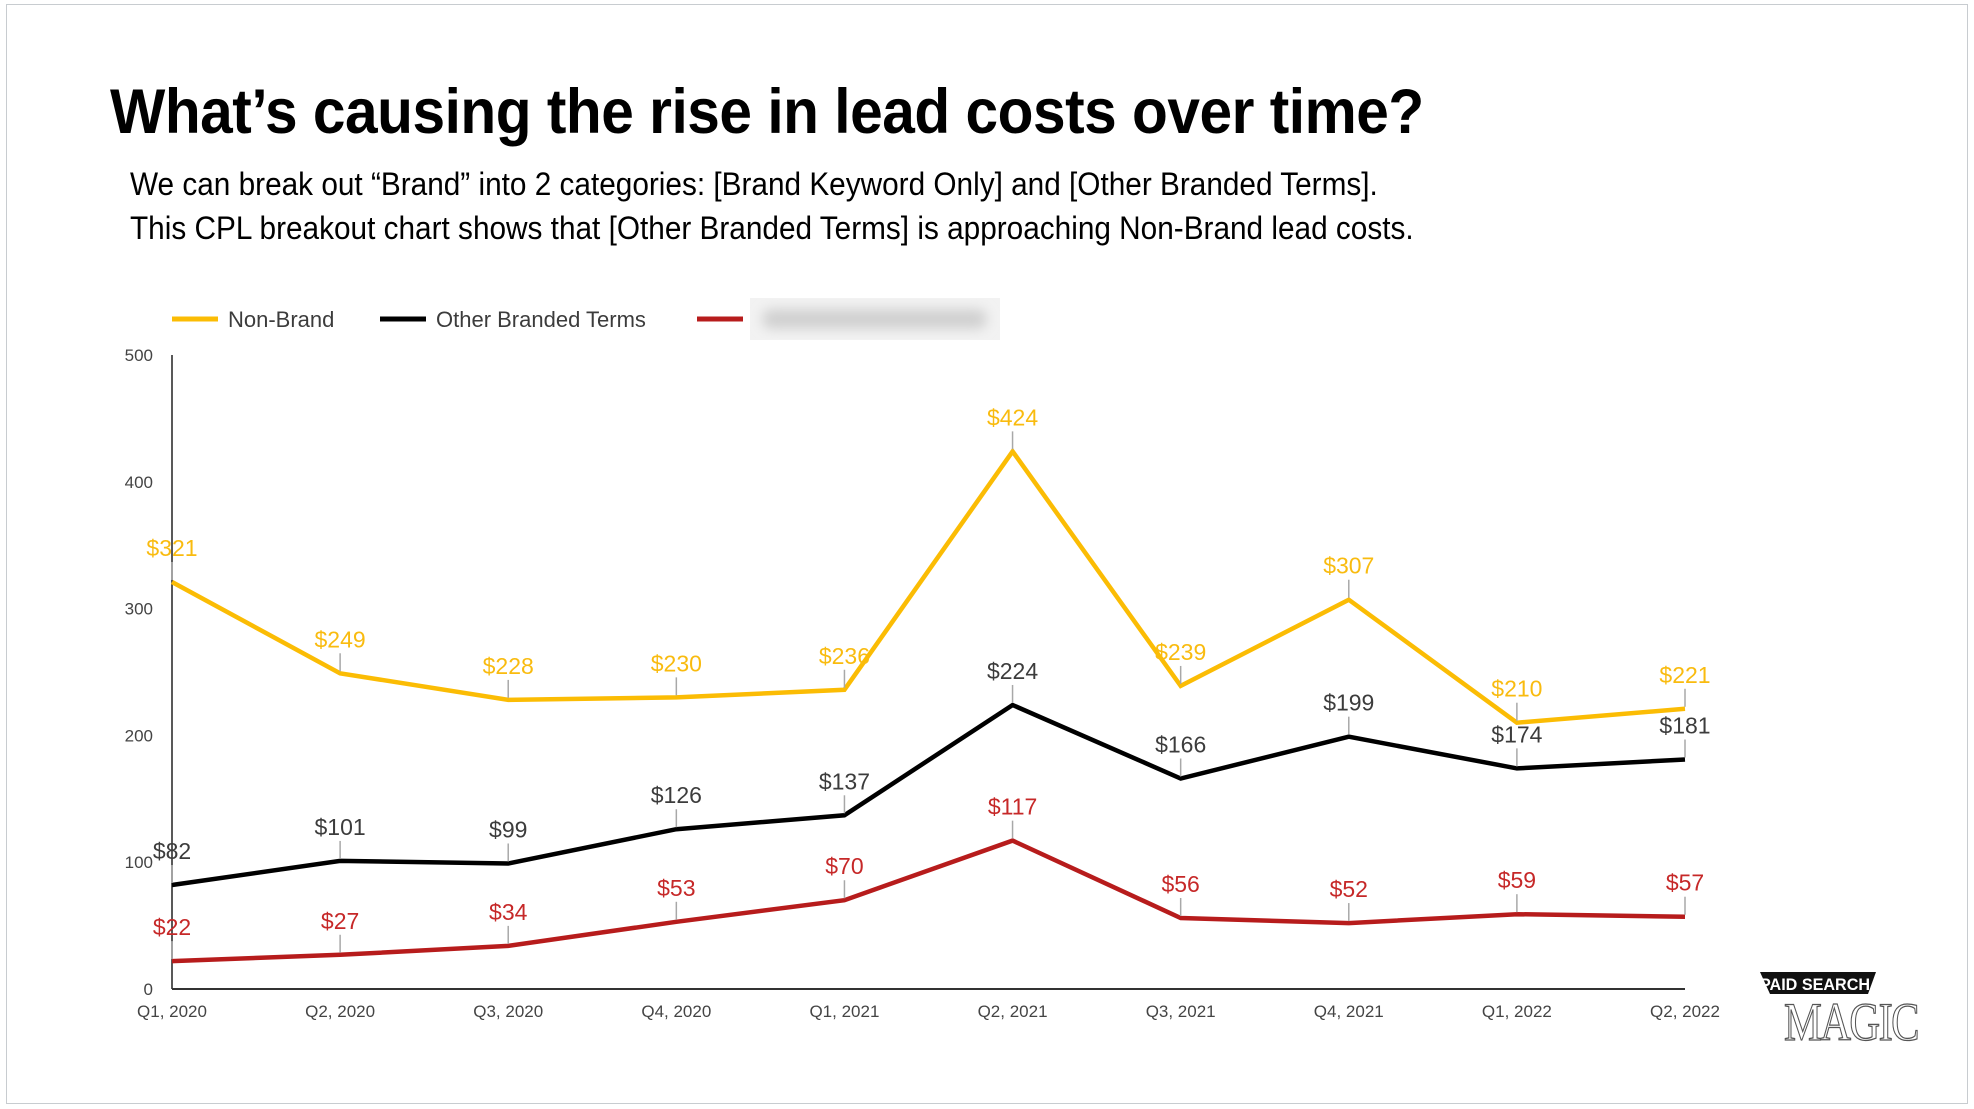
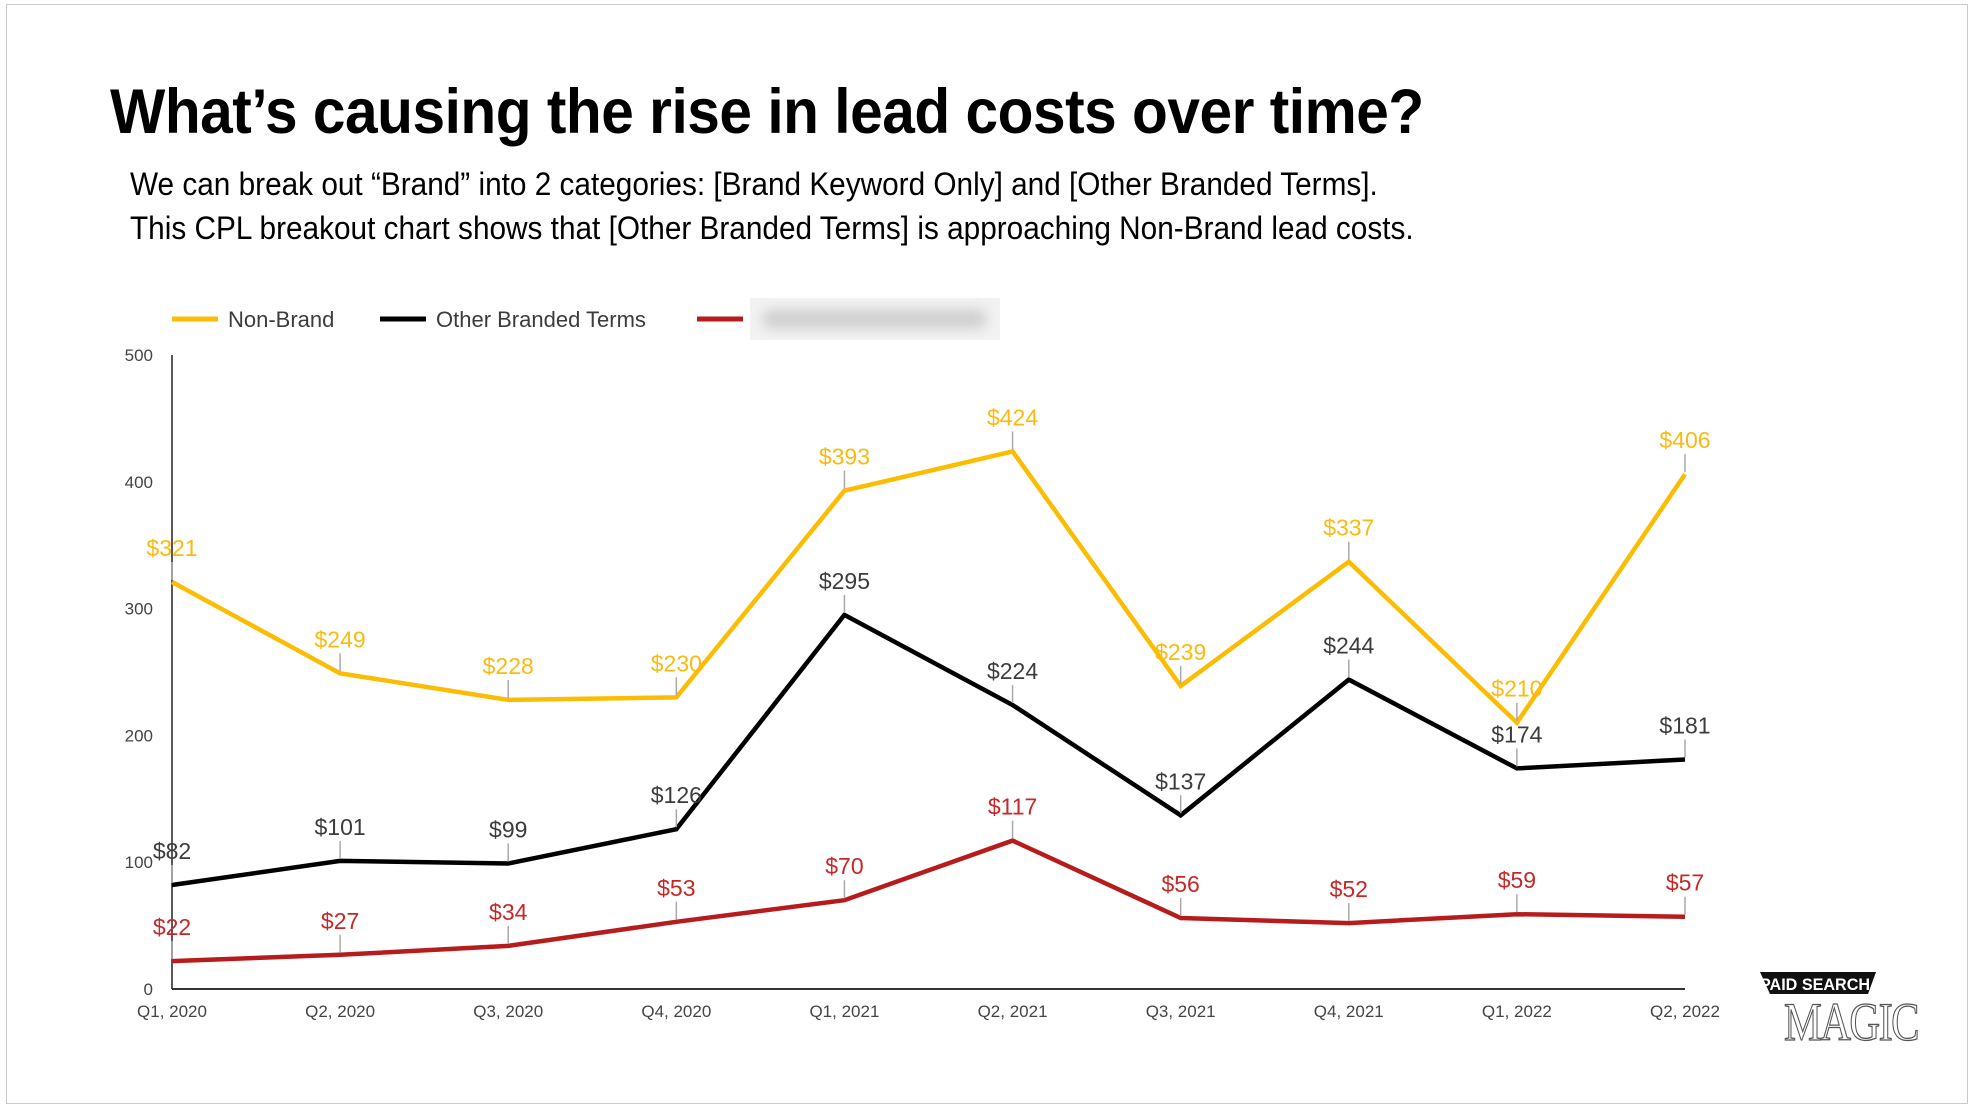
Non-Brand/Q1, 2021: $236 -> $393
Other Branded Terms/Q1, 2021: $137 -> $295
Other Branded Terms/Q3, 2021: $166 -> $137
Non-Brand/Q4, 2021: $307 -> $337
Other Branded Terms/Q4, 2021: $199 -> $244
Non-Brand/Q2, 2022: $221 -> $406
